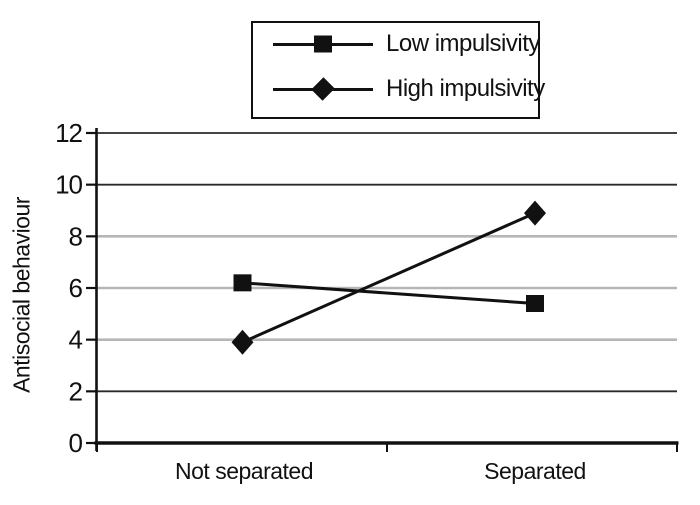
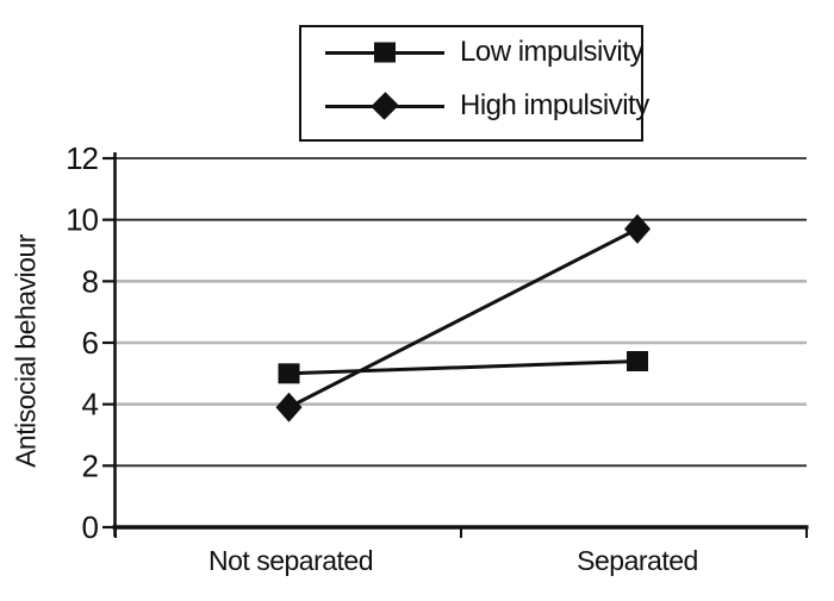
Low impulsivity/Not separated: 6.2 -> 5.0
High impulsivity/Separated: 8.9 -> 9.7
